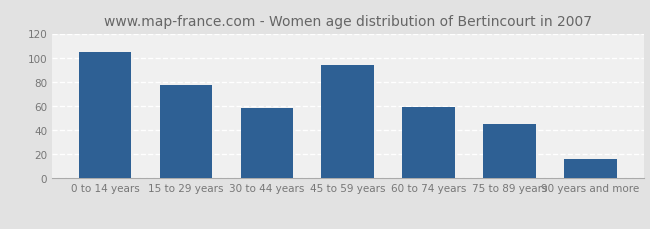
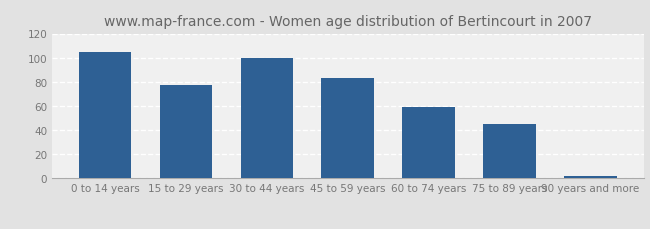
30 to 44 years: 58 -> 100
45 to 59 years: 94 -> 83
90 years and more: 16 -> 2
